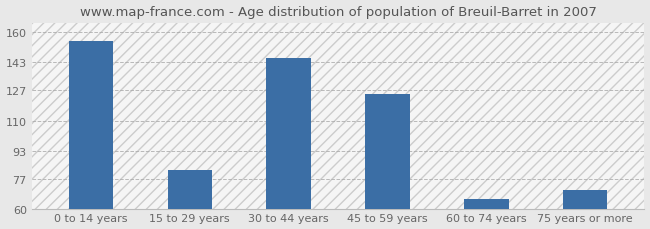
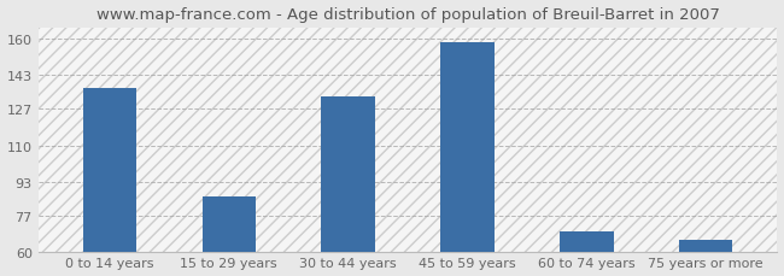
0 to 14 years: 155 -> 137
15 to 29 years: 82 -> 86
30 to 44 years: 145 -> 133
45 to 59 years: 125 -> 158
60 to 74 years: 66 -> 70
75 years or more: 71 -> 66
